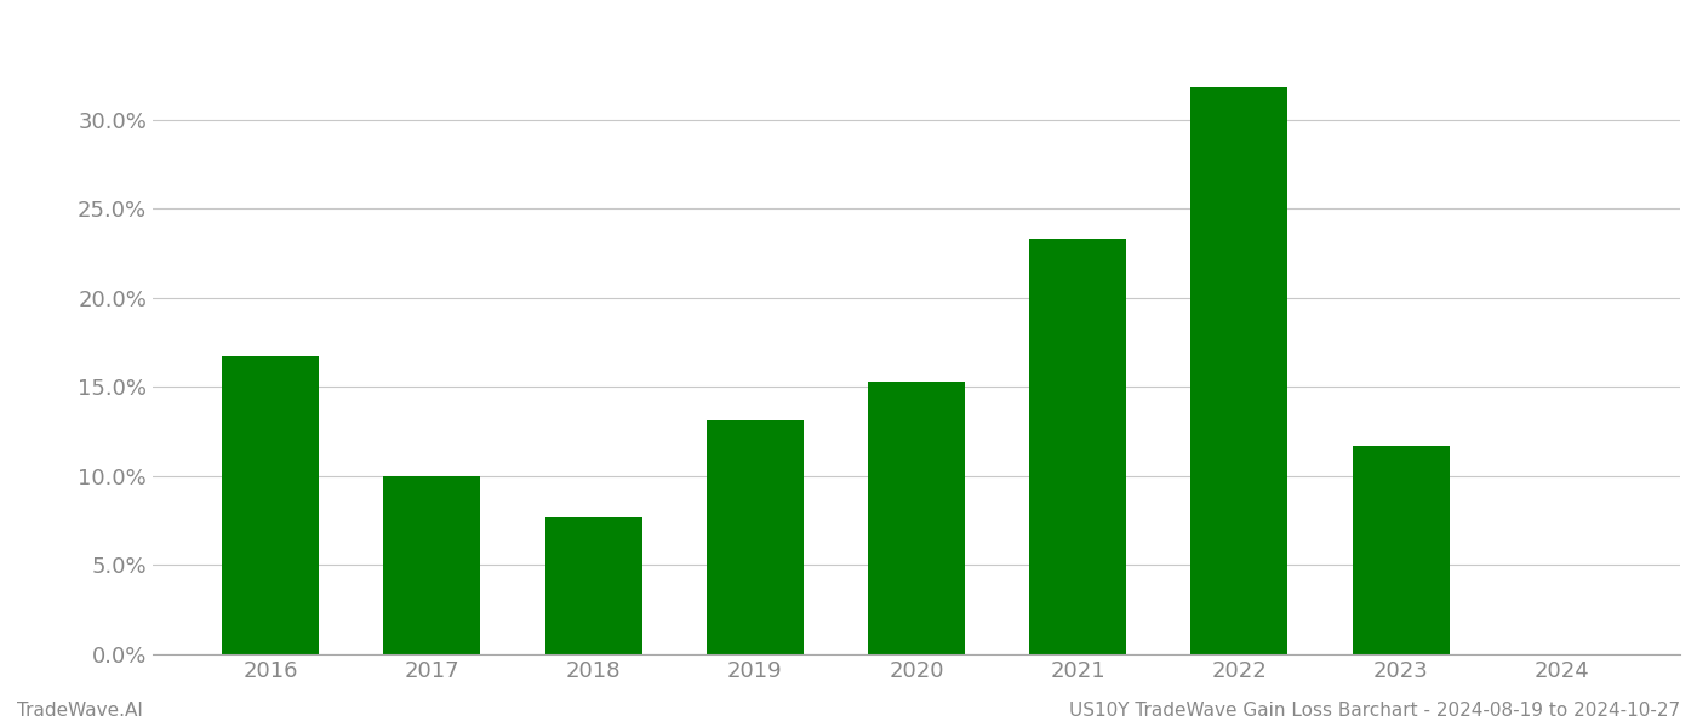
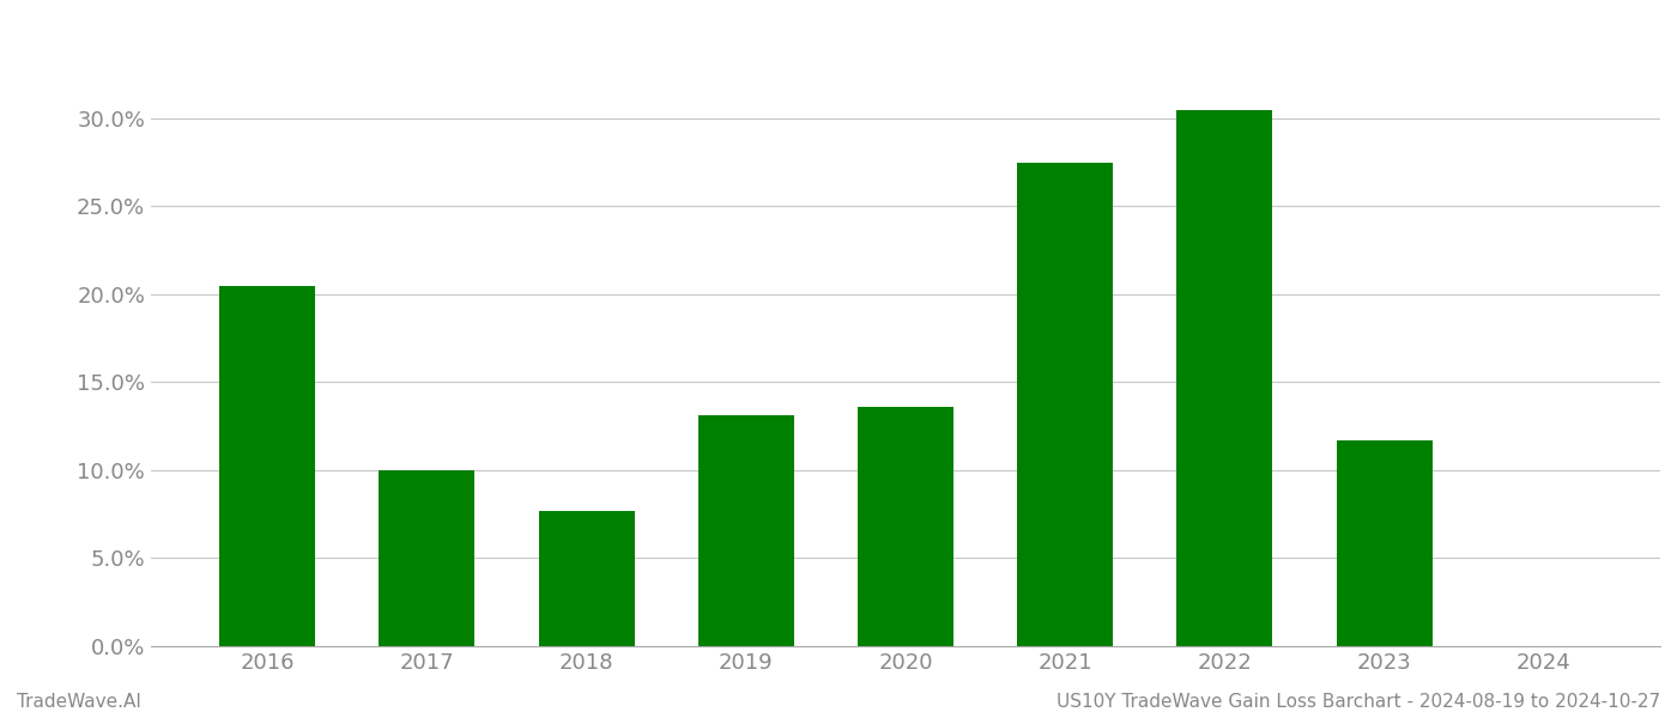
2016: 16.7% -> 20.5%
2020: 15.3% -> 13.6%
2021: 23.3% -> 27.5%
2022: 31.8% -> 30.5%
